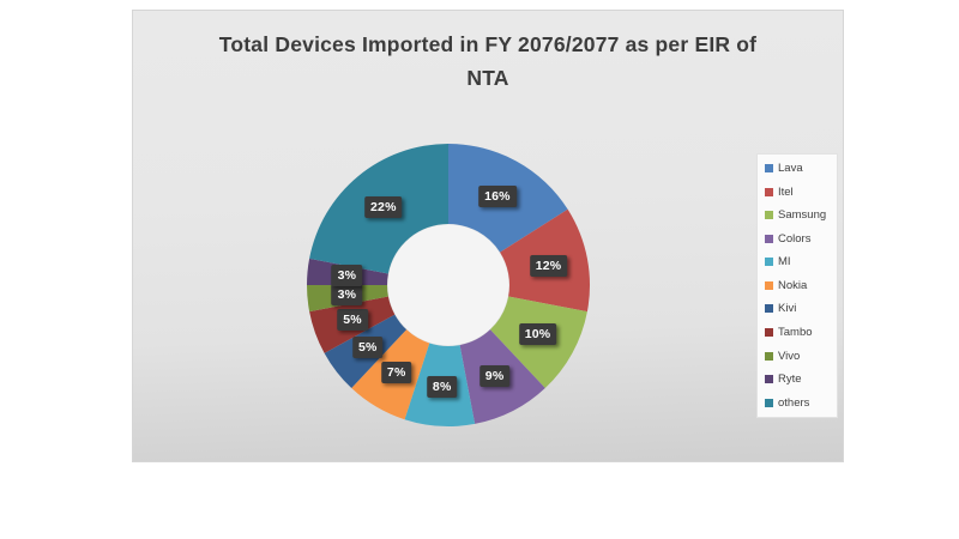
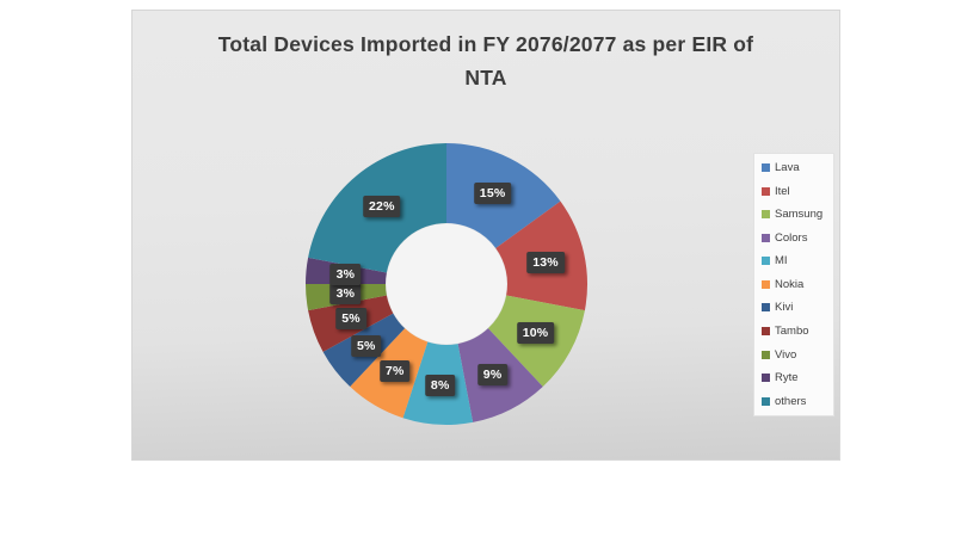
Lava: 16% -> 15%
Itel: 12% -> 13%
